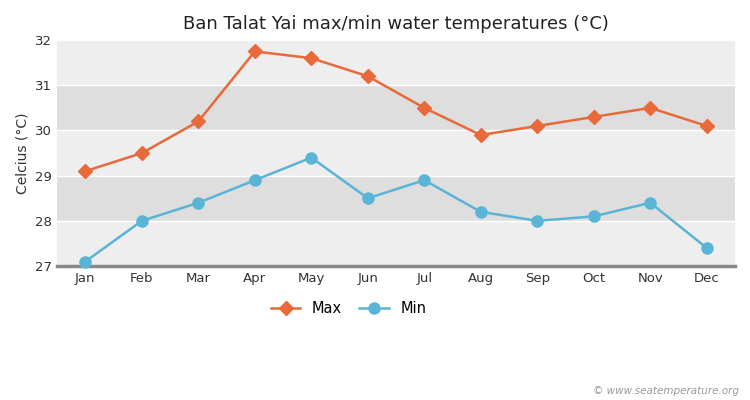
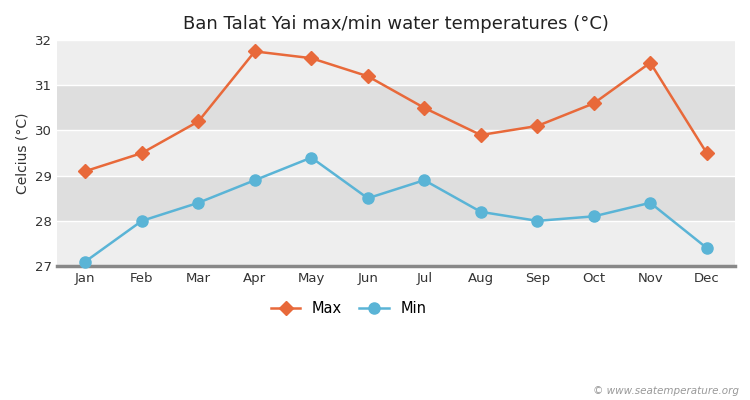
Max/Oct: 30.30 -> 30.60
Max/Nov: 30.50 -> 31.50
Max/Dec: 30.10 -> 29.50
